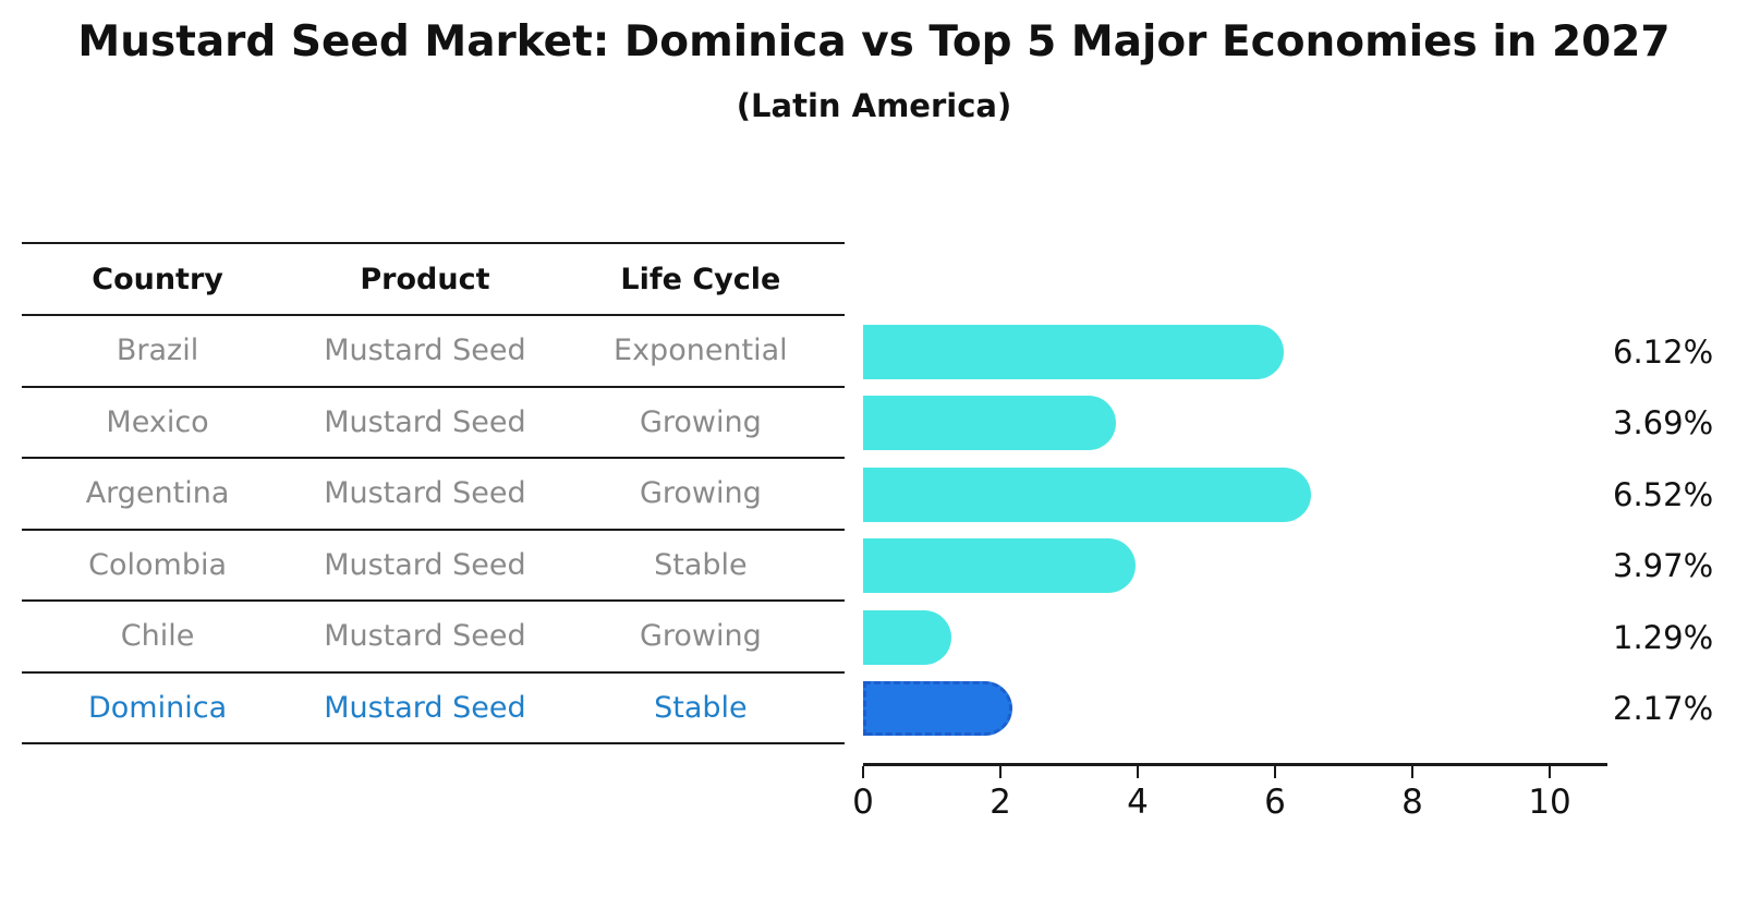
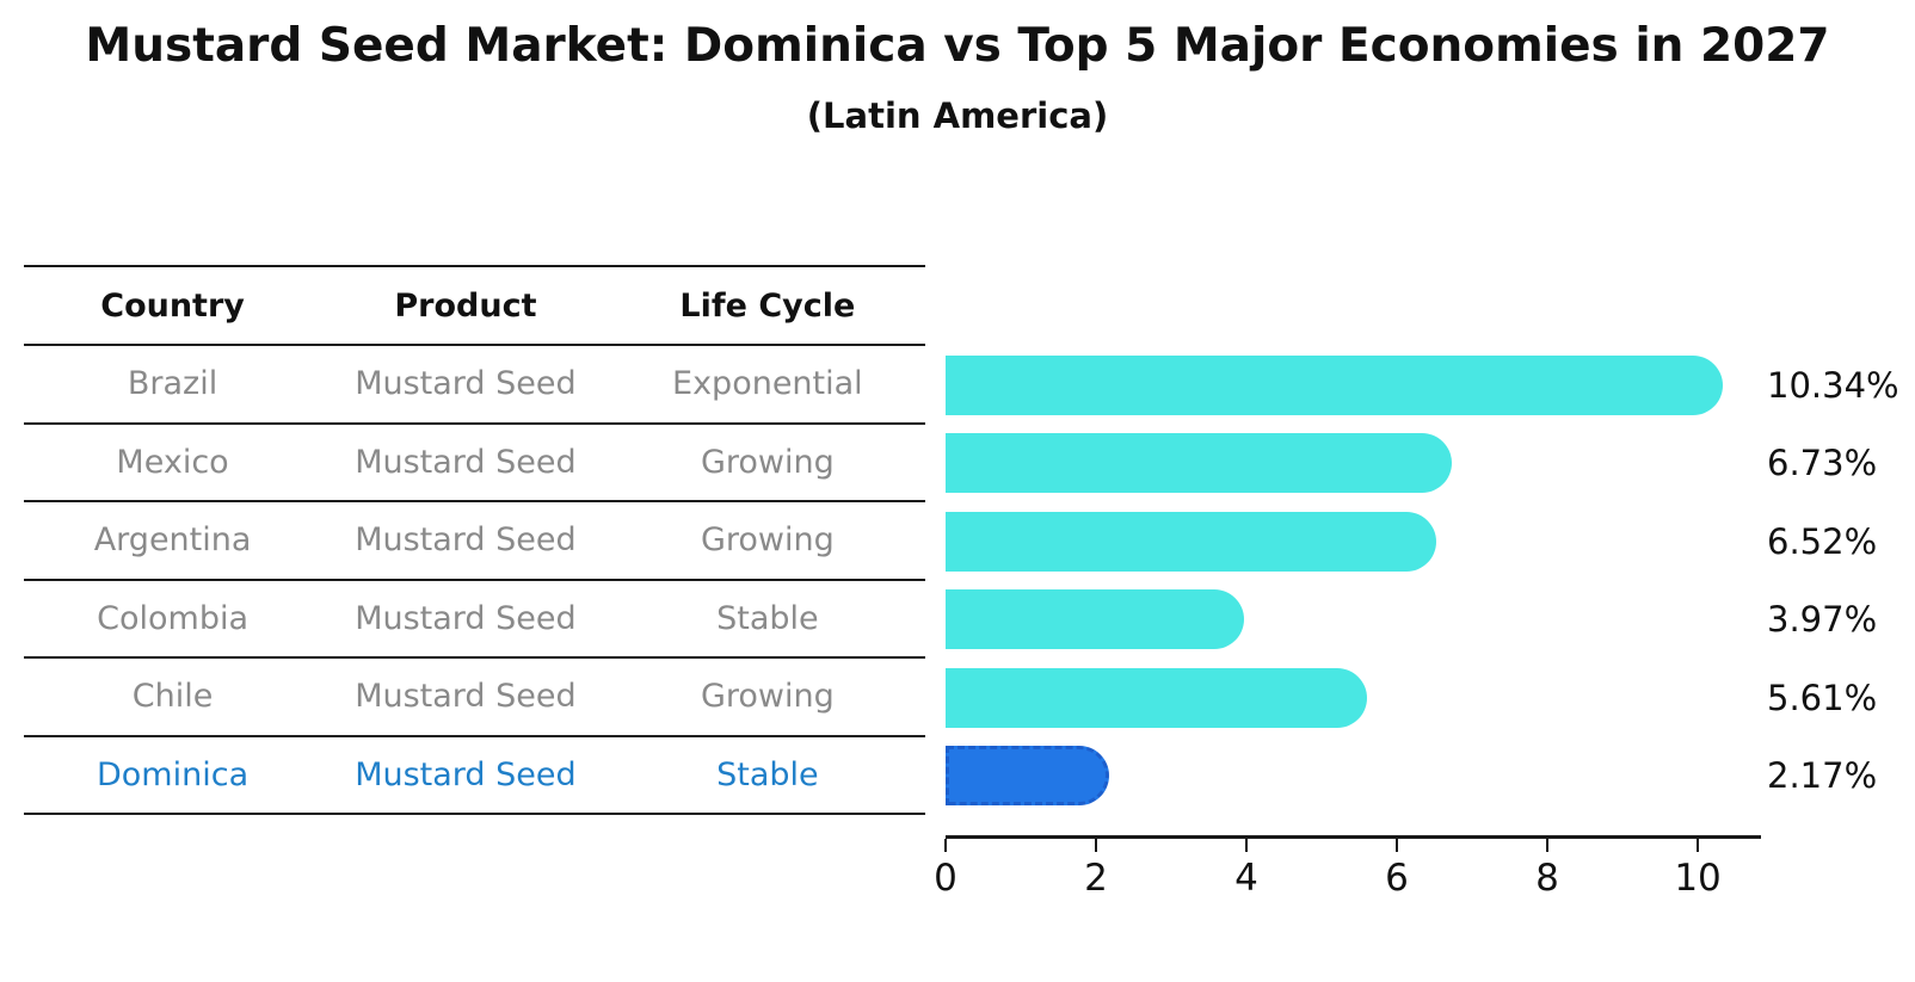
Brazil: 6.12% -> 10.34%
Mexico: 3.69% -> 6.73%
Chile: 1.29% -> 5.61%
